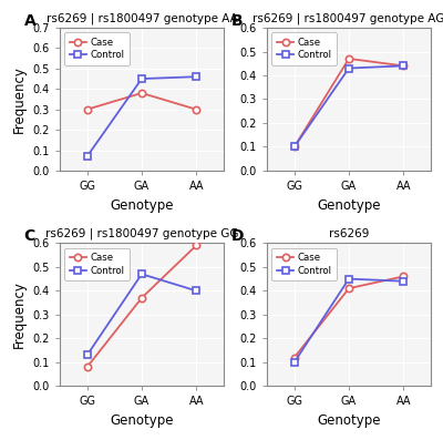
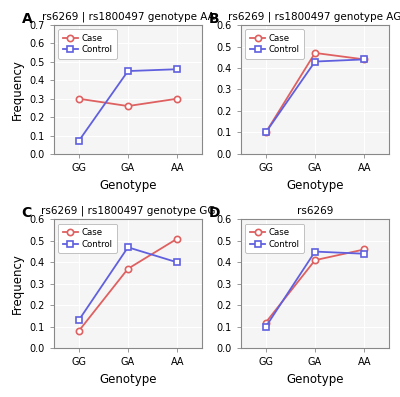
rs6269 | rs1800497 genotype AA/Case/GA: 0.38 -> 0.26
rs6269 | rs1800497 genotype GG/Case/AA: 0.59 -> 0.51
